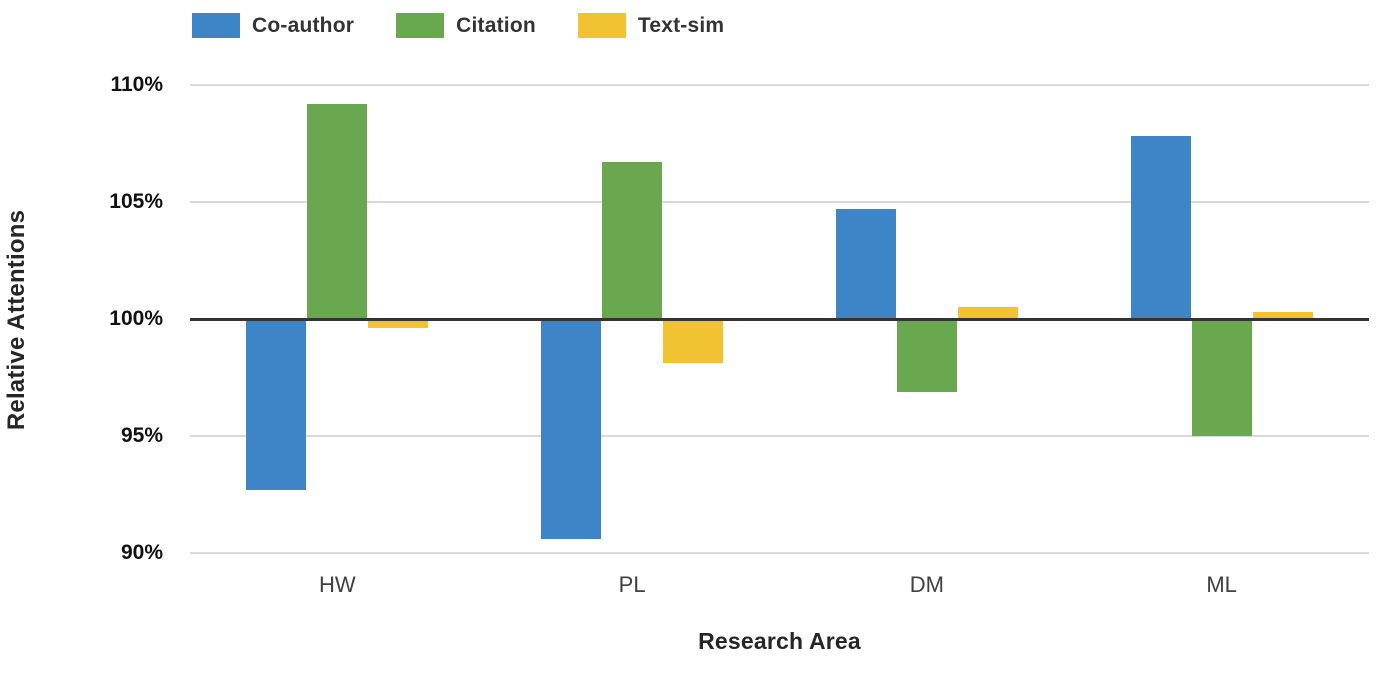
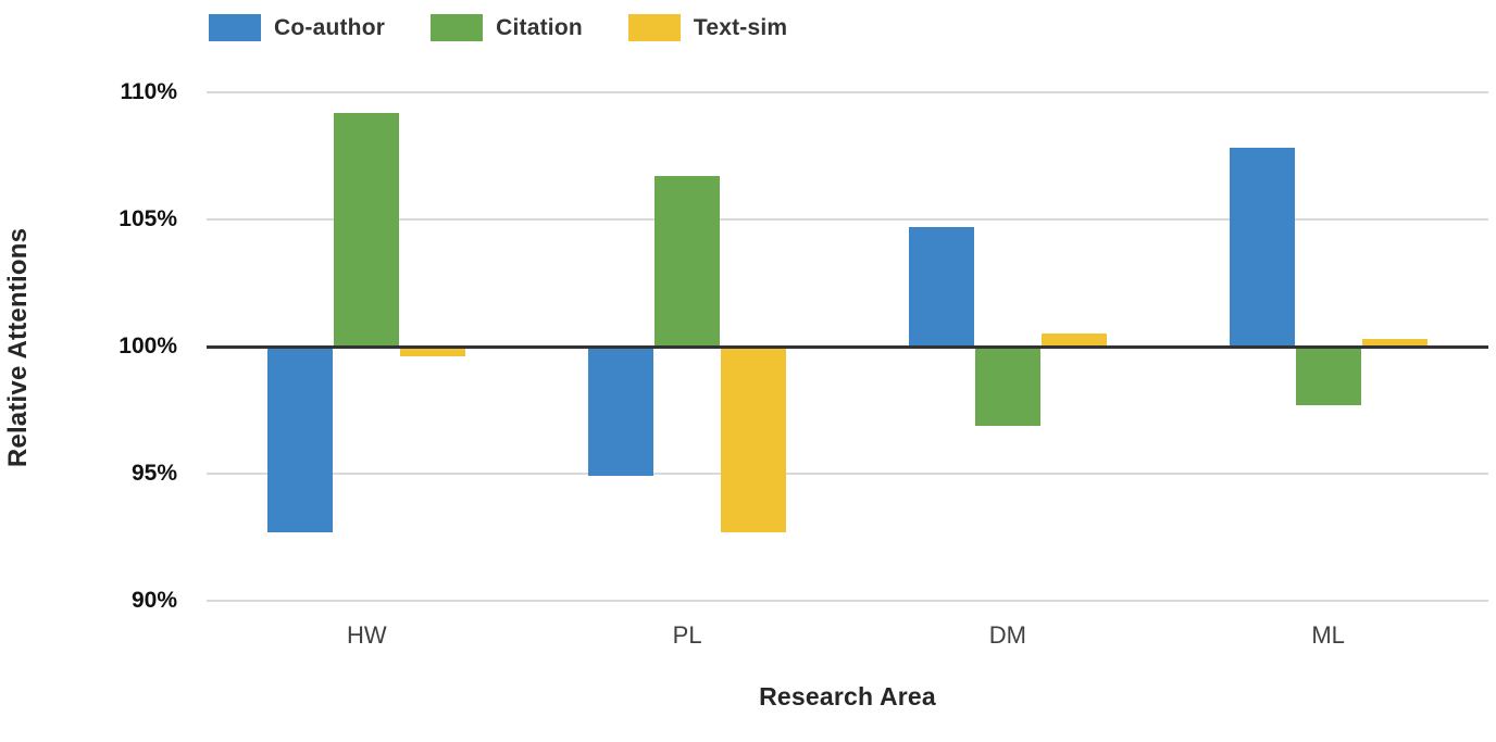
Co-author/PL: 90.6% -> 94.9%
Text-sim/PL: 98.1% -> 92.7%
Citation/ML: 95.0% -> 97.7%
